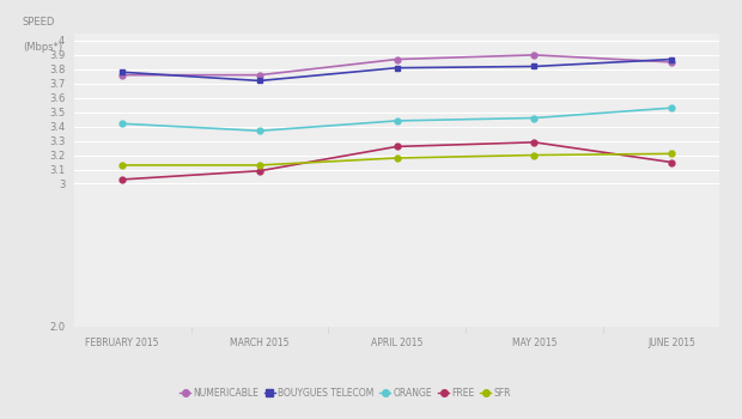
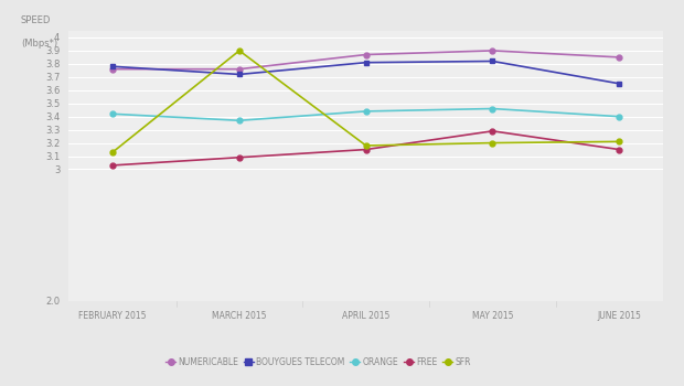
SFR/MARCH 2015: 3.13 -> 3.90
FREE/APRIL 2015: 3.26 -> 3.15
BOUYGUES TELECOM/JUNE 2015: 3.87 -> 3.65
ORANGE/JUNE 2015: 3.53 -> 3.40
